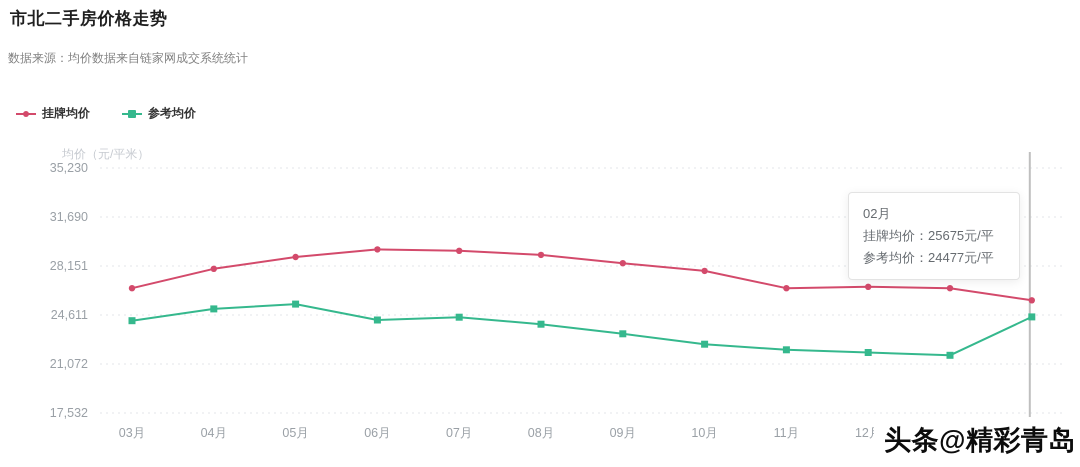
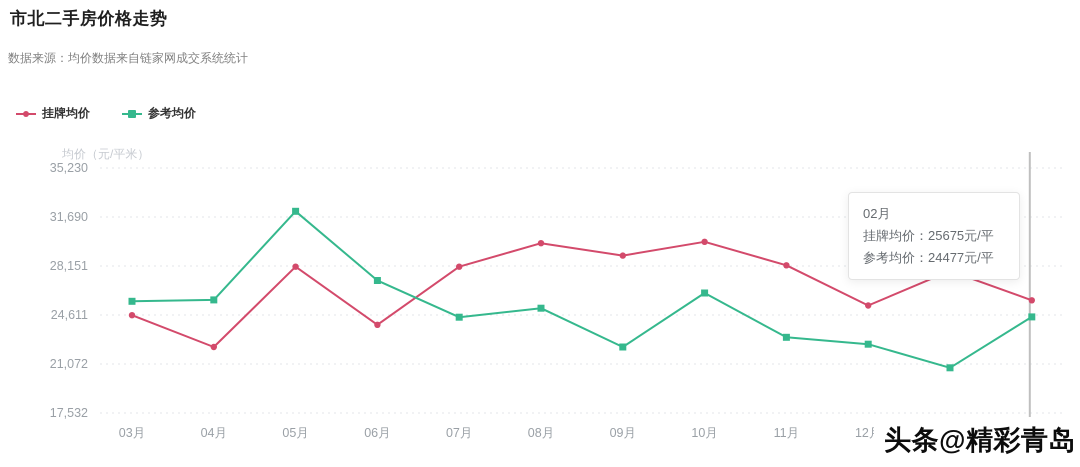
挂牌均价/03月: 26600 -> 24600
参考均价/03月: 24200 -> 25600
挂牌均价/04月: 28000 -> 22300
参考均价/04月: 25000 -> 25700
挂牌均价/05月: 28800 -> 28100
参考均价/05月: 25400 -> 32100
挂牌均价/06月: 29400 -> 23900
参考均价/06月: 24200 -> 27100
挂牌均价/07月: 29200 -> 28100
挂牌均价/08月: 29000 -> 29800
参考均价/08月: 24000 -> 25100
挂牌均价/09月: 28400 -> 28900
参考均价/09月: 23200 -> 22300
挂牌均价/10月: 27800 -> 29900
参考均价/10月: 22500 -> 26200
挂牌均价/11月: 26600 -> 28200
参考均价/11月: 22100 -> 23000
挂牌均价/12月: 26600 -> 25300
参考均价/12月: 21900 -> 22500
挂牌均价/01月: 26600 -> 27800
参考均价/01月: 21700 -> 20800
